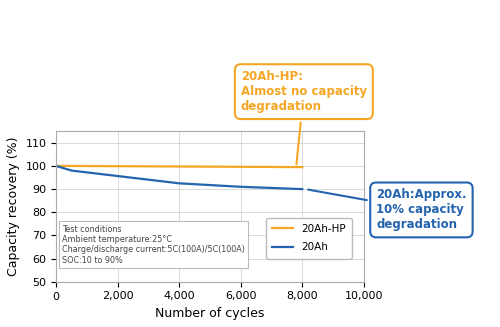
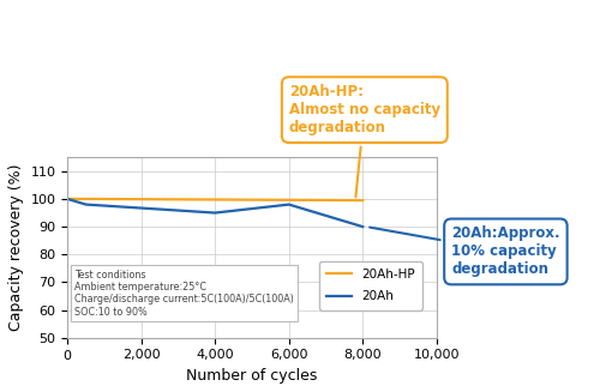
20Ah/4,000: 92.5 -> 95.0
20Ah/6,000: 91.0 -> 98.0
